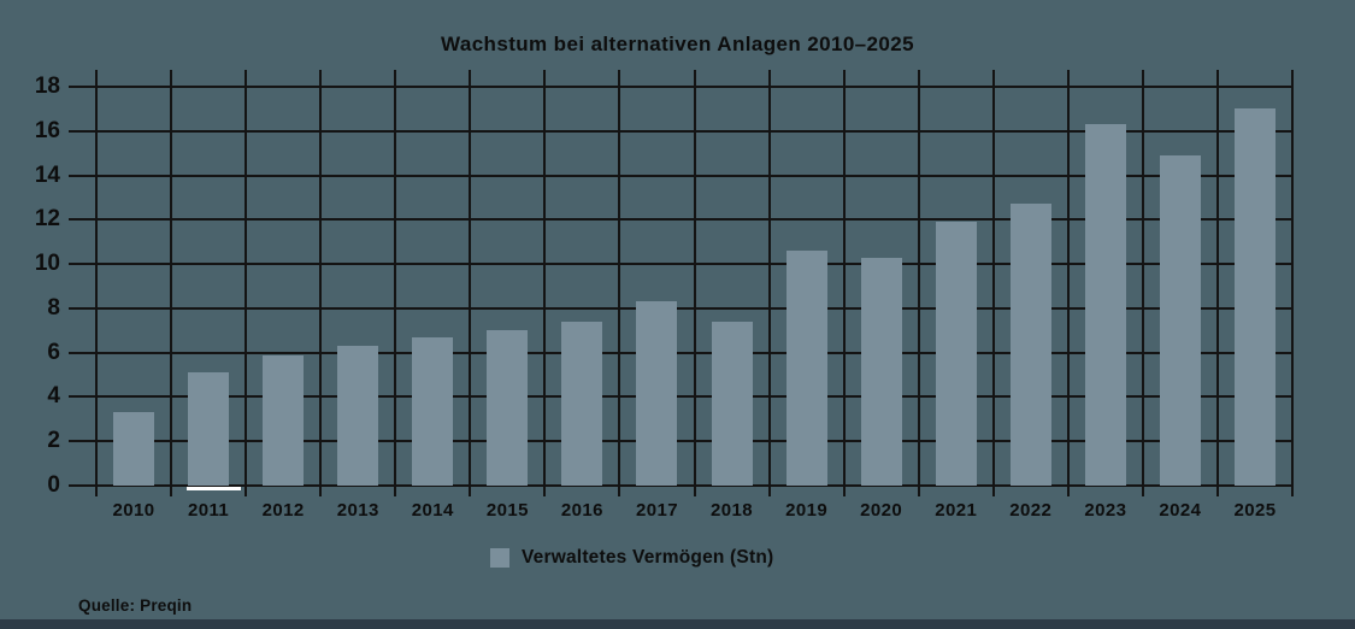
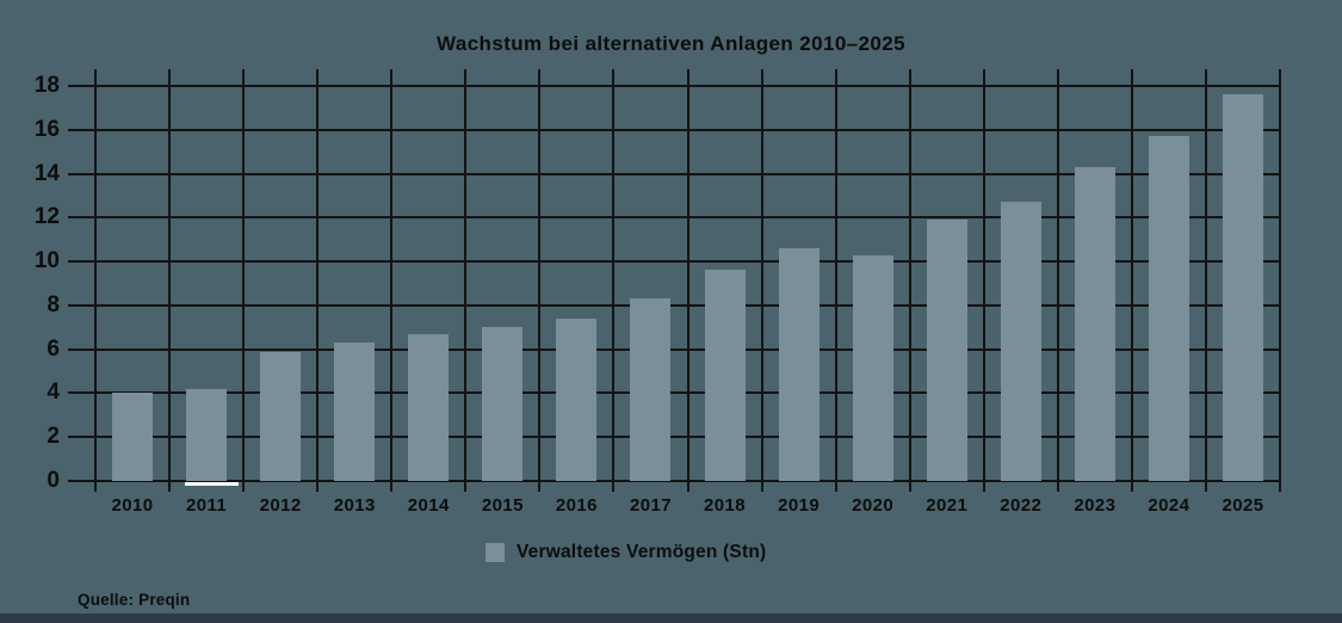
2010: 3.3 -> 4.0
2011: 5.1 -> 4.2
2018: 7.4 -> 9.6
2023: 16.3 -> 14.3
2024: 14.9 -> 15.7
2025: 17.0 -> 17.6
